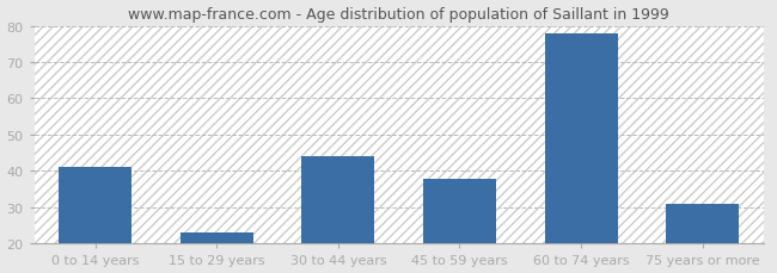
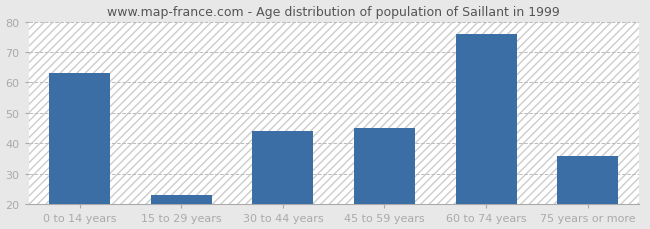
0 to 14 years: 41 -> 63
45 to 59 years: 38 -> 45
60 to 74 years: 78 -> 76
75 years or more: 31 -> 36
